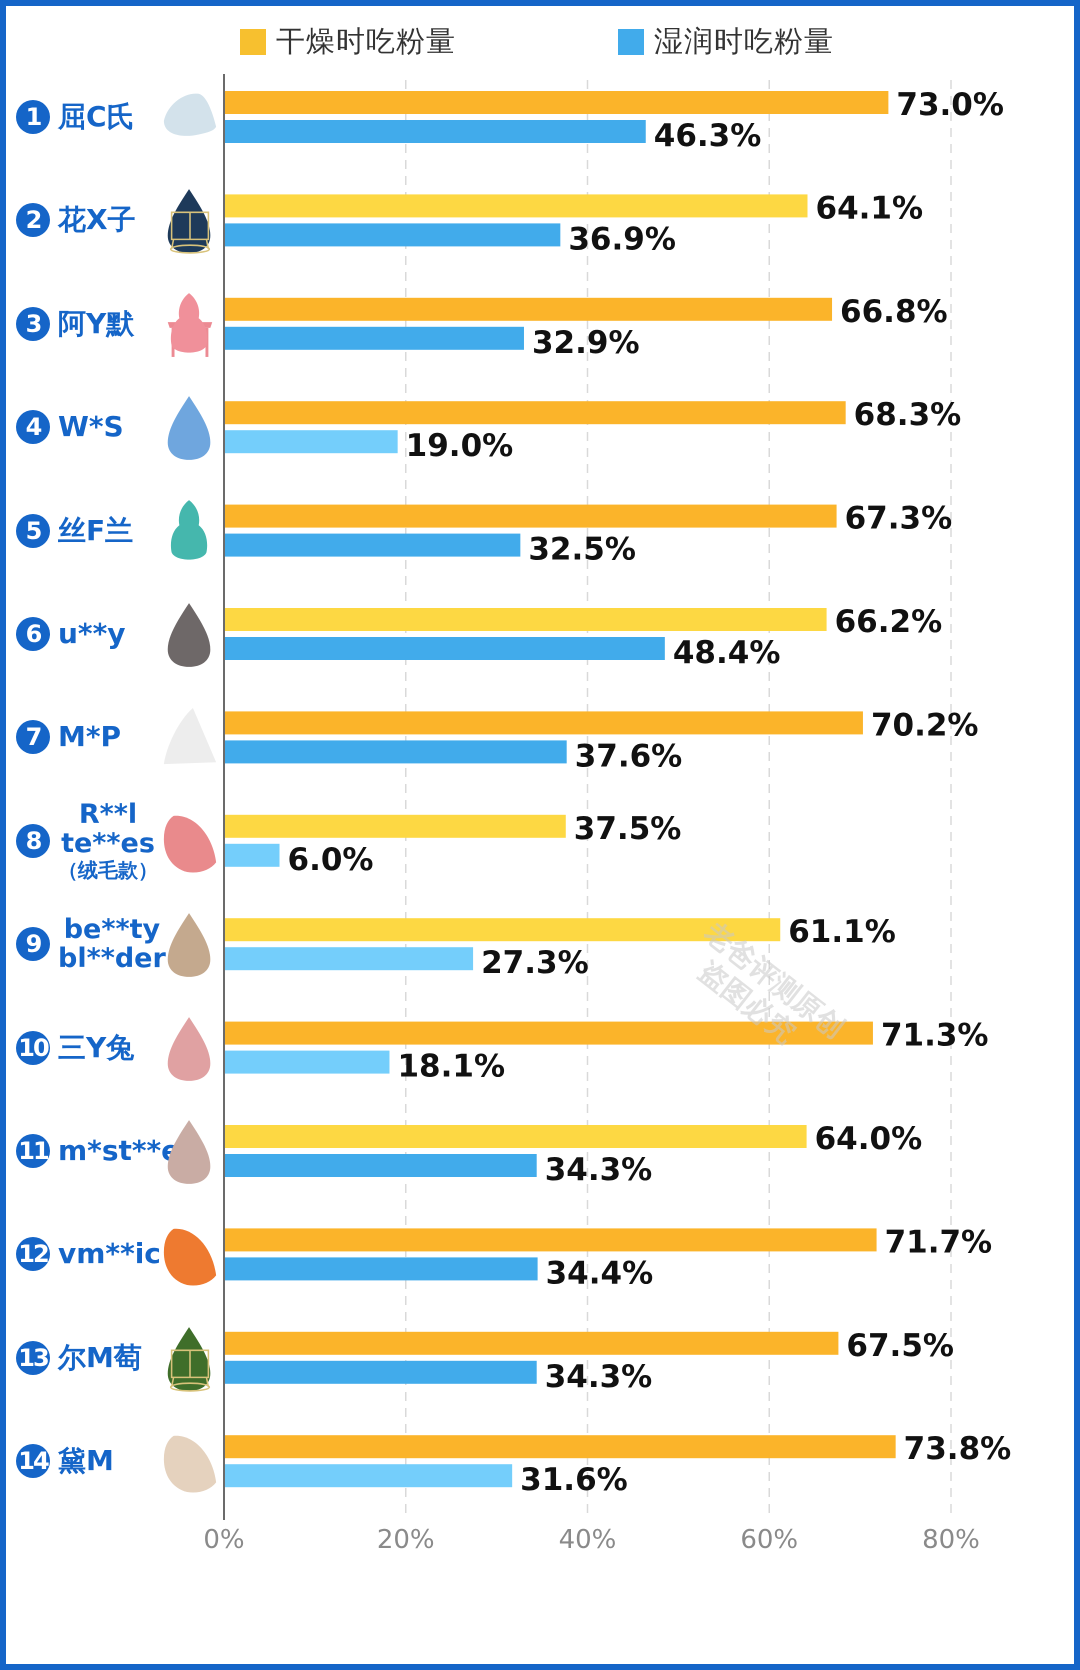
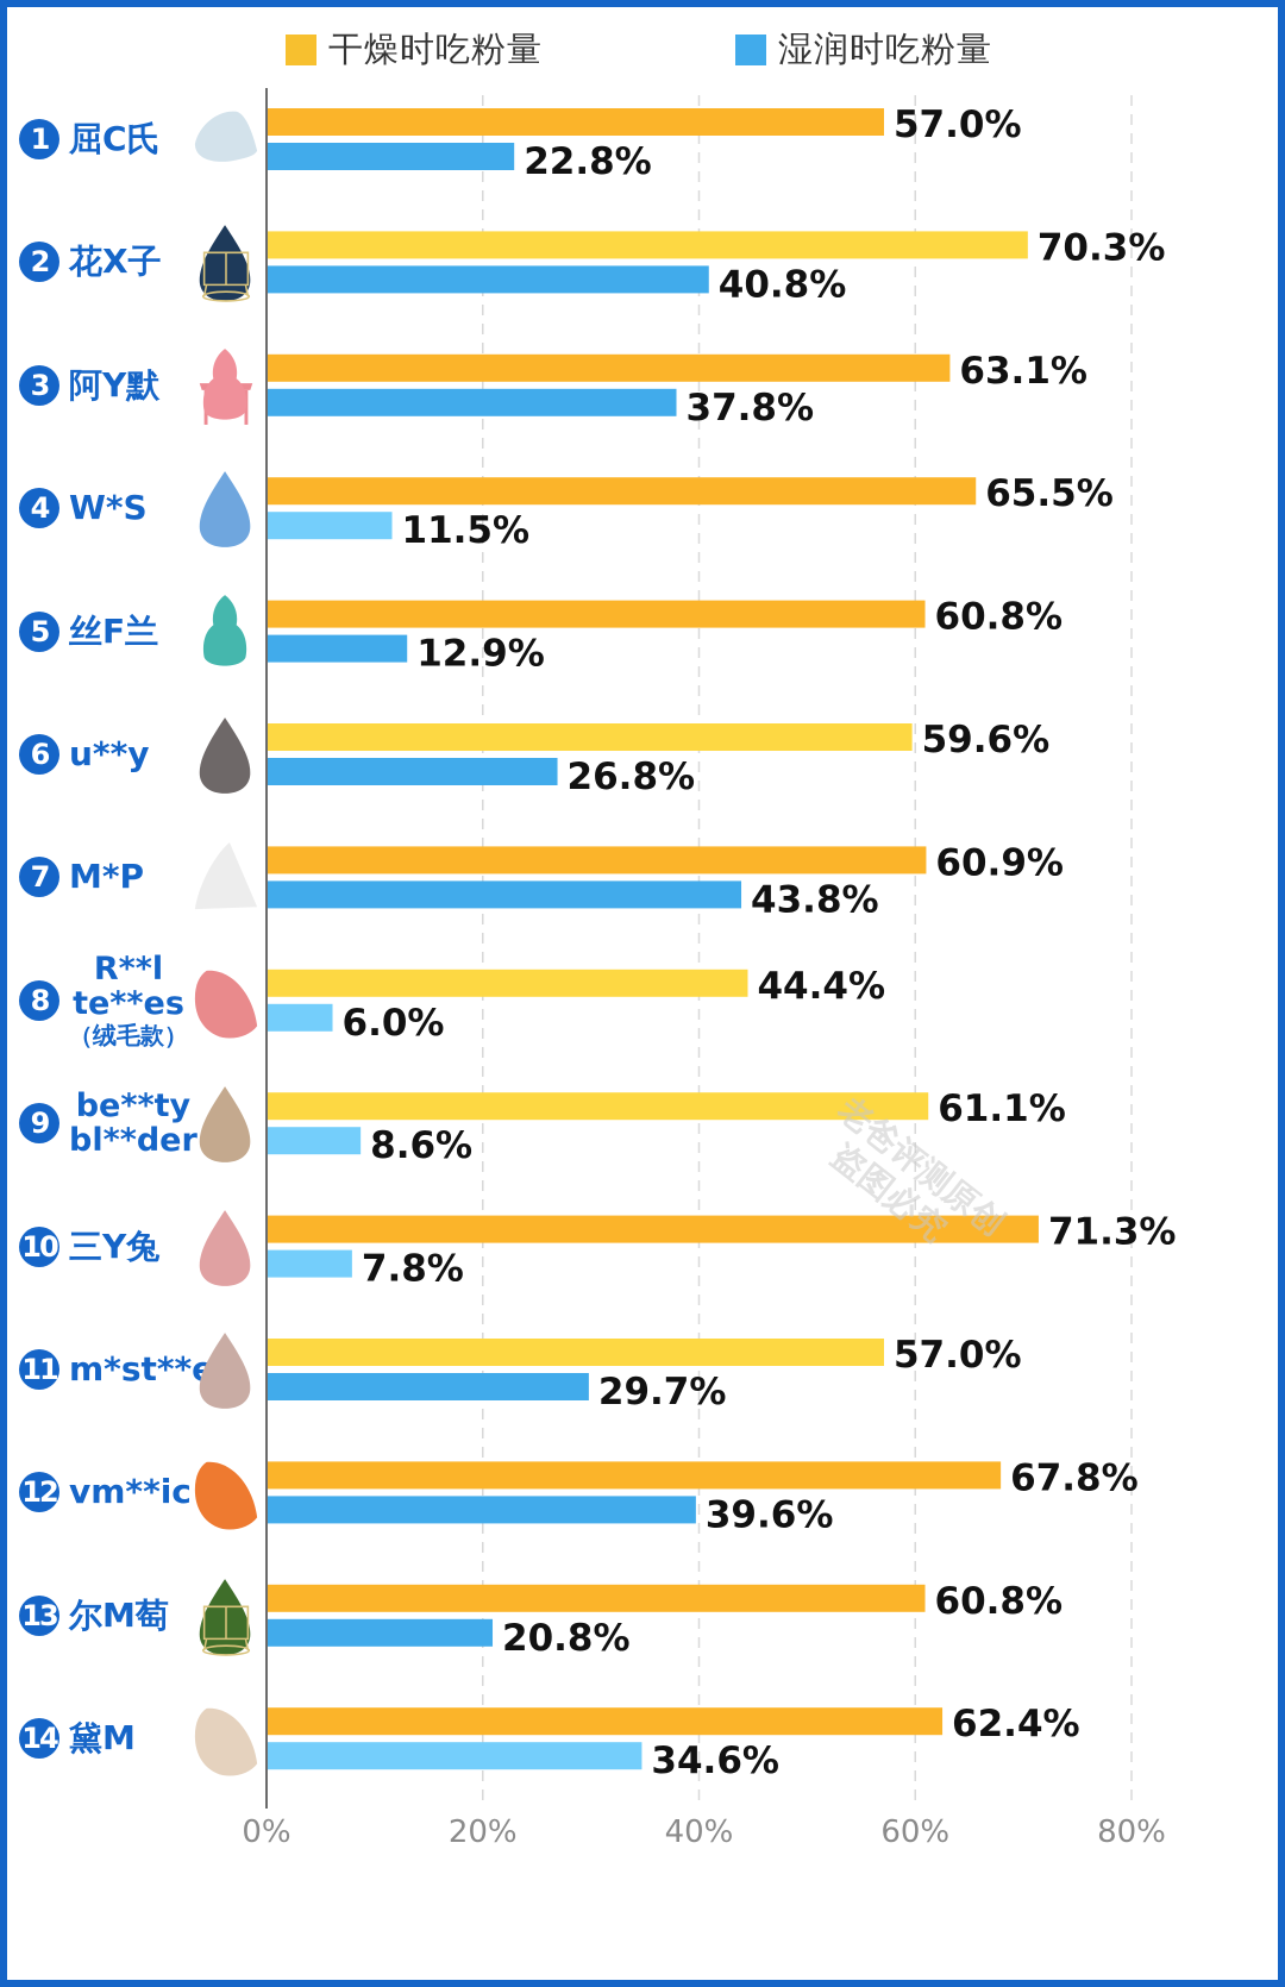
干燥时吃粉量/屈C氏: 73.0% -> 57.0%
湿润时吃粉量/屈C氏: 46.3% -> 22.8%
干燥时吃粉量/花X子: 64.1% -> 70.3%
湿润时吃粉量/花X子: 36.9% -> 40.8%
干燥时吃粉量/阿Y默: 66.8% -> 63.1%
湿润时吃粉量/阿Y默: 32.9% -> 37.8%
干燥时吃粉量/W*S: 68.3% -> 65.5%
湿润时吃粉量/W*S: 19.0% -> 11.5%
干燥时吃粉量/丝F兰: 67.3% -> 60.8%
湿润时吃粉量/丝F兰: 32.5% -> 12.9%
干燥时吃粉量/u**y: 66.2% -> 59.6%
湿润时吃粉量/u**y: 48.4% -> 26.8%
干燥时吃粉量/M*P: 70.2% -> 60.9%
湿润时吃粉量/M*P: 37.6% -> 43.8%
干燥时吃粉量/R**l te**es（绒毛款）: 37.5% -> 44.4%
湿润时吃粉量/be**ty bl**der: 27.3% -> 8.6%
湿润时吃粉量/三Y兔: 18.1% -> 7.8%
干燥时吃粉量/m*st**e: 64.0% -> 57.0%
湿润时吃粉量/m*st**e: 34.3% -> 29.7%
干燥时吃粉量/vm**ic: 71.7% -> 67.8%
湿润时吃粉量/vm**ic: 34.4% -> 39.6%
干燥时吃粉量/尔M萄: 67.5% -> 60.8%
湿润时吃粉量/尔M萄: 34.3% -> 20.8%
干燥时吃粉量/黛M: 73.8% -> 62.4%
湿润时吃粉量/黛M: 31.6% -> 34.6%
